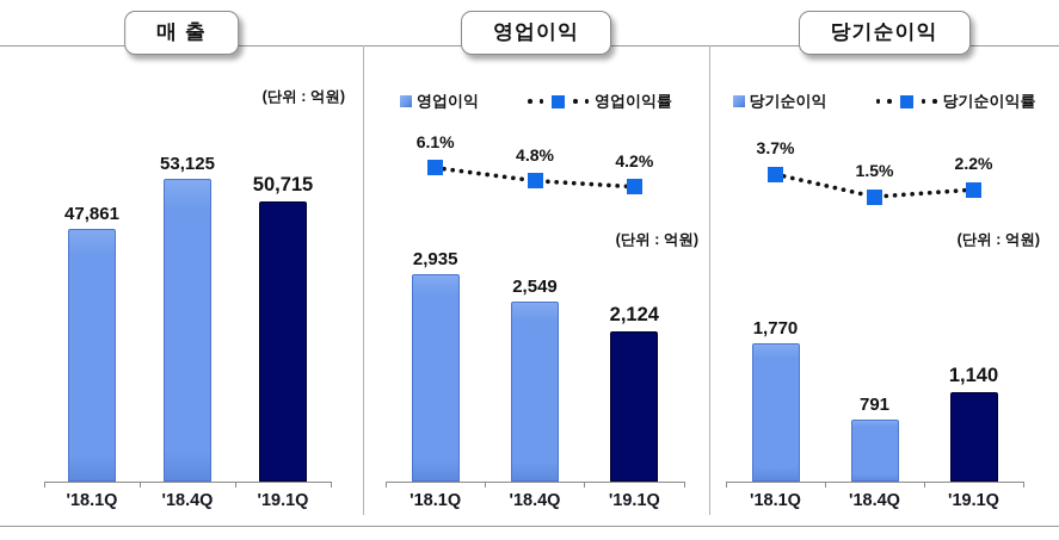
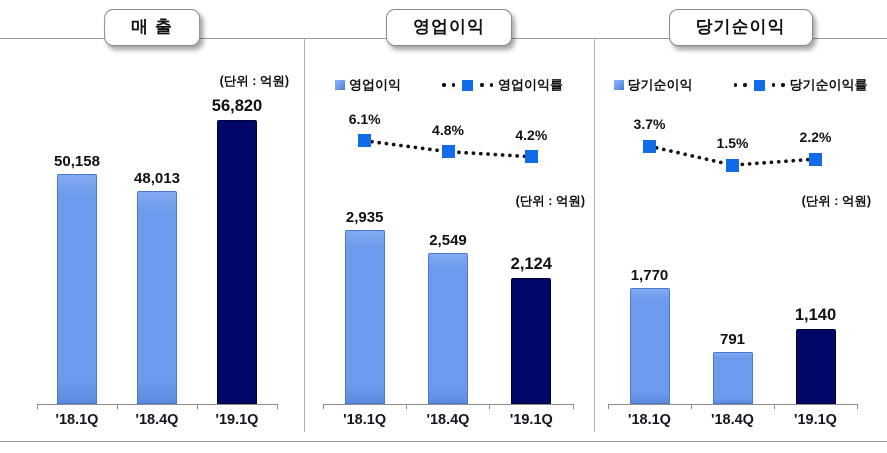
매 출/'18.1Q: 47,861 -> 50,158
매 출/'18.4Q: 53,125 -> 48,013
매 출/'19.1Q: 50,715 -> 56,820
